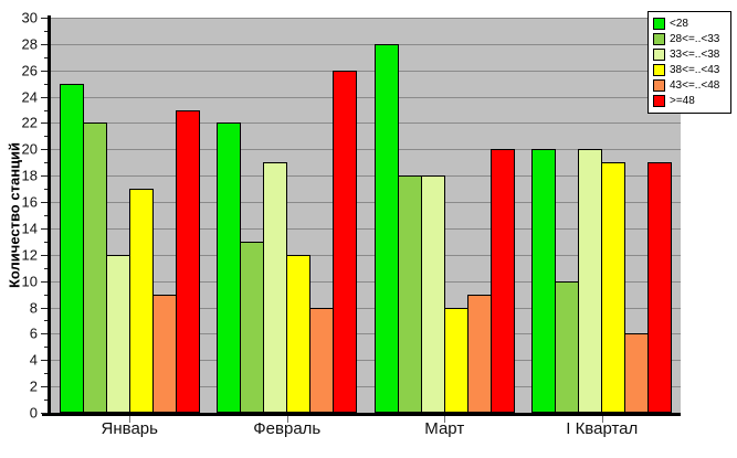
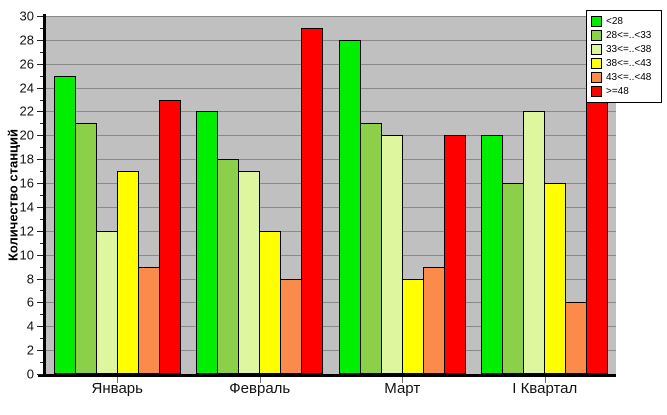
28<=..<33/Январь: 22 -> 21
28<=..<33/Февраль: 13 -> 18
33<=..<38/Февраль: 19 -> 17
>=48/Февраль: 26 -> 29
28<=..<33/Март: 18 -> 21
33<=..<38/Март: 18 -> 20
28<=..<33/I Квартал: 10 -> 16
33<=..<38/I Квартал: 20 -> 22
38<=..<43/I Квартал: 19 -> 16
>=48/I Квартал: 19 -> 24
